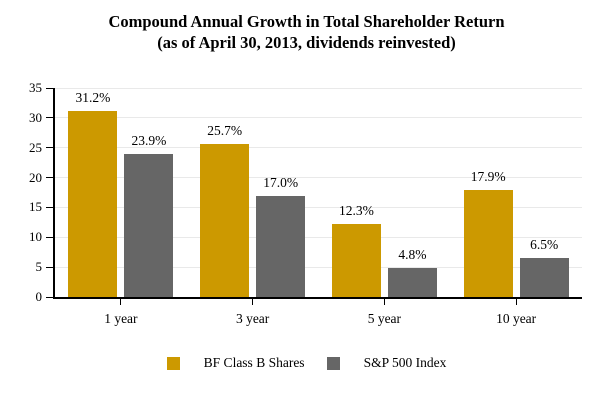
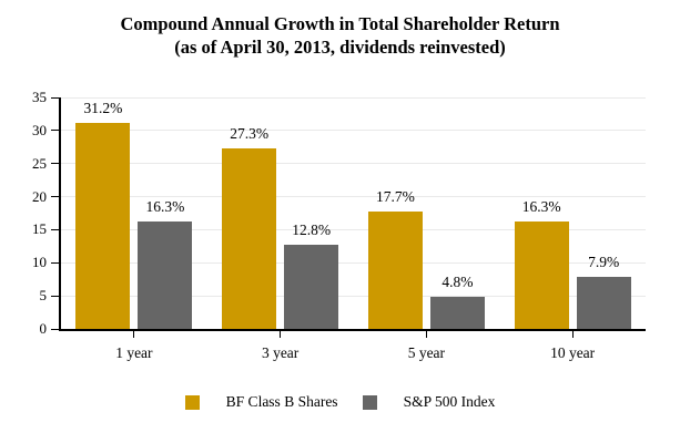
S&P 500 Index/1 year: 23.9% -> 16.3%
BF Class B Shares/3 year: 25.7% -> 27.3%
S&P 500 Index/3 year: 17.0% -> 12.8%
BF Class B Shares/5 year: 12.3% -> 17.7%
BF Class B Shares/10 year: 17.9% -> 16.3%
S&P 500 Index/10 year: 6.5% -> 7.9%
